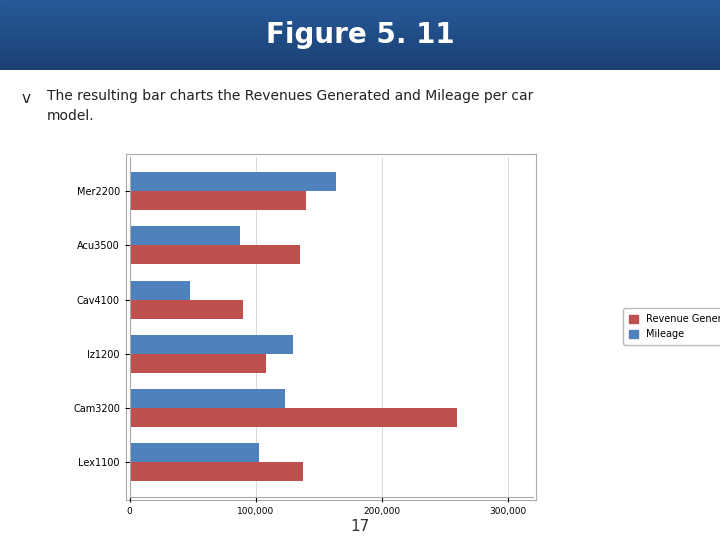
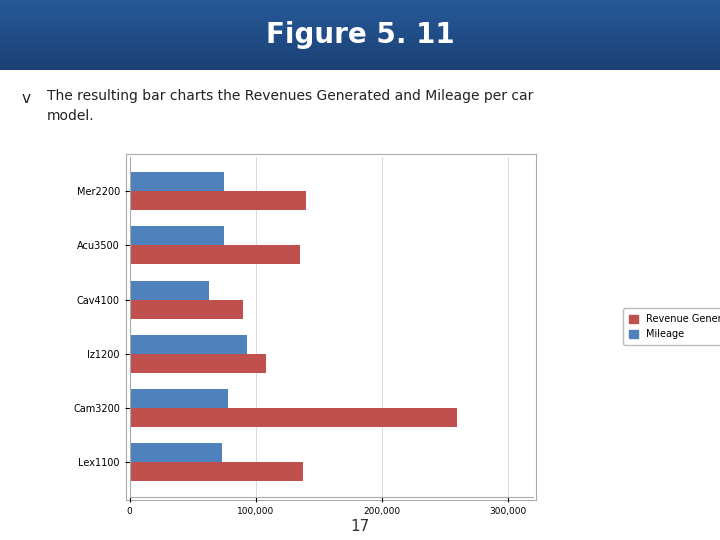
Mileage/Mer2200: 164,000 -> 75,000
Mileage/Acu3500: 88,000 -> 75,000
Mileage/Cav4100: 48,000 -> 63,000
Mileage/Iz1200: 130,000 -> 93,000
Mileage/Cam3200: 123,000 -> 78,000
Mileage/Lex1100: 103,000 -> 73,000
